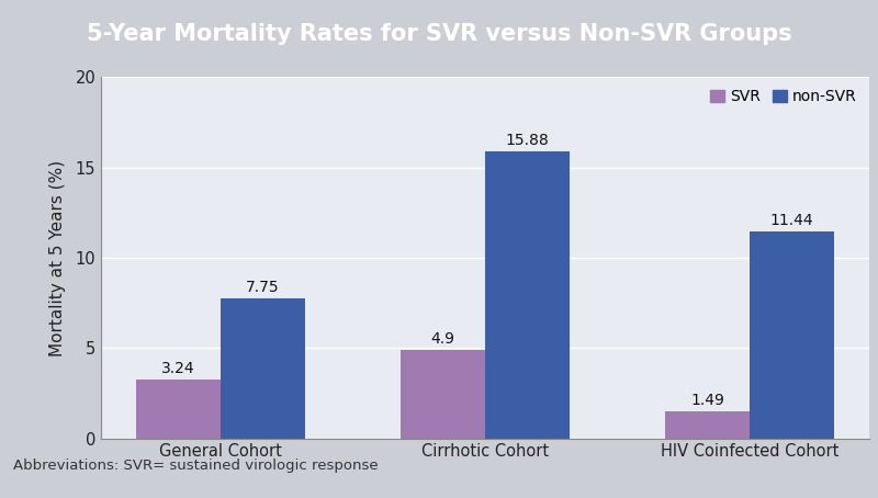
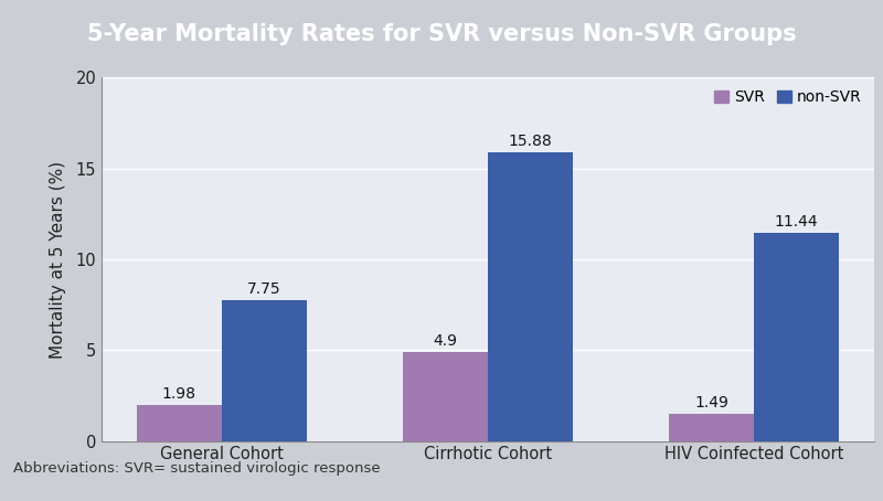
SVR/General Cohort: 3.24 -> 1.98
